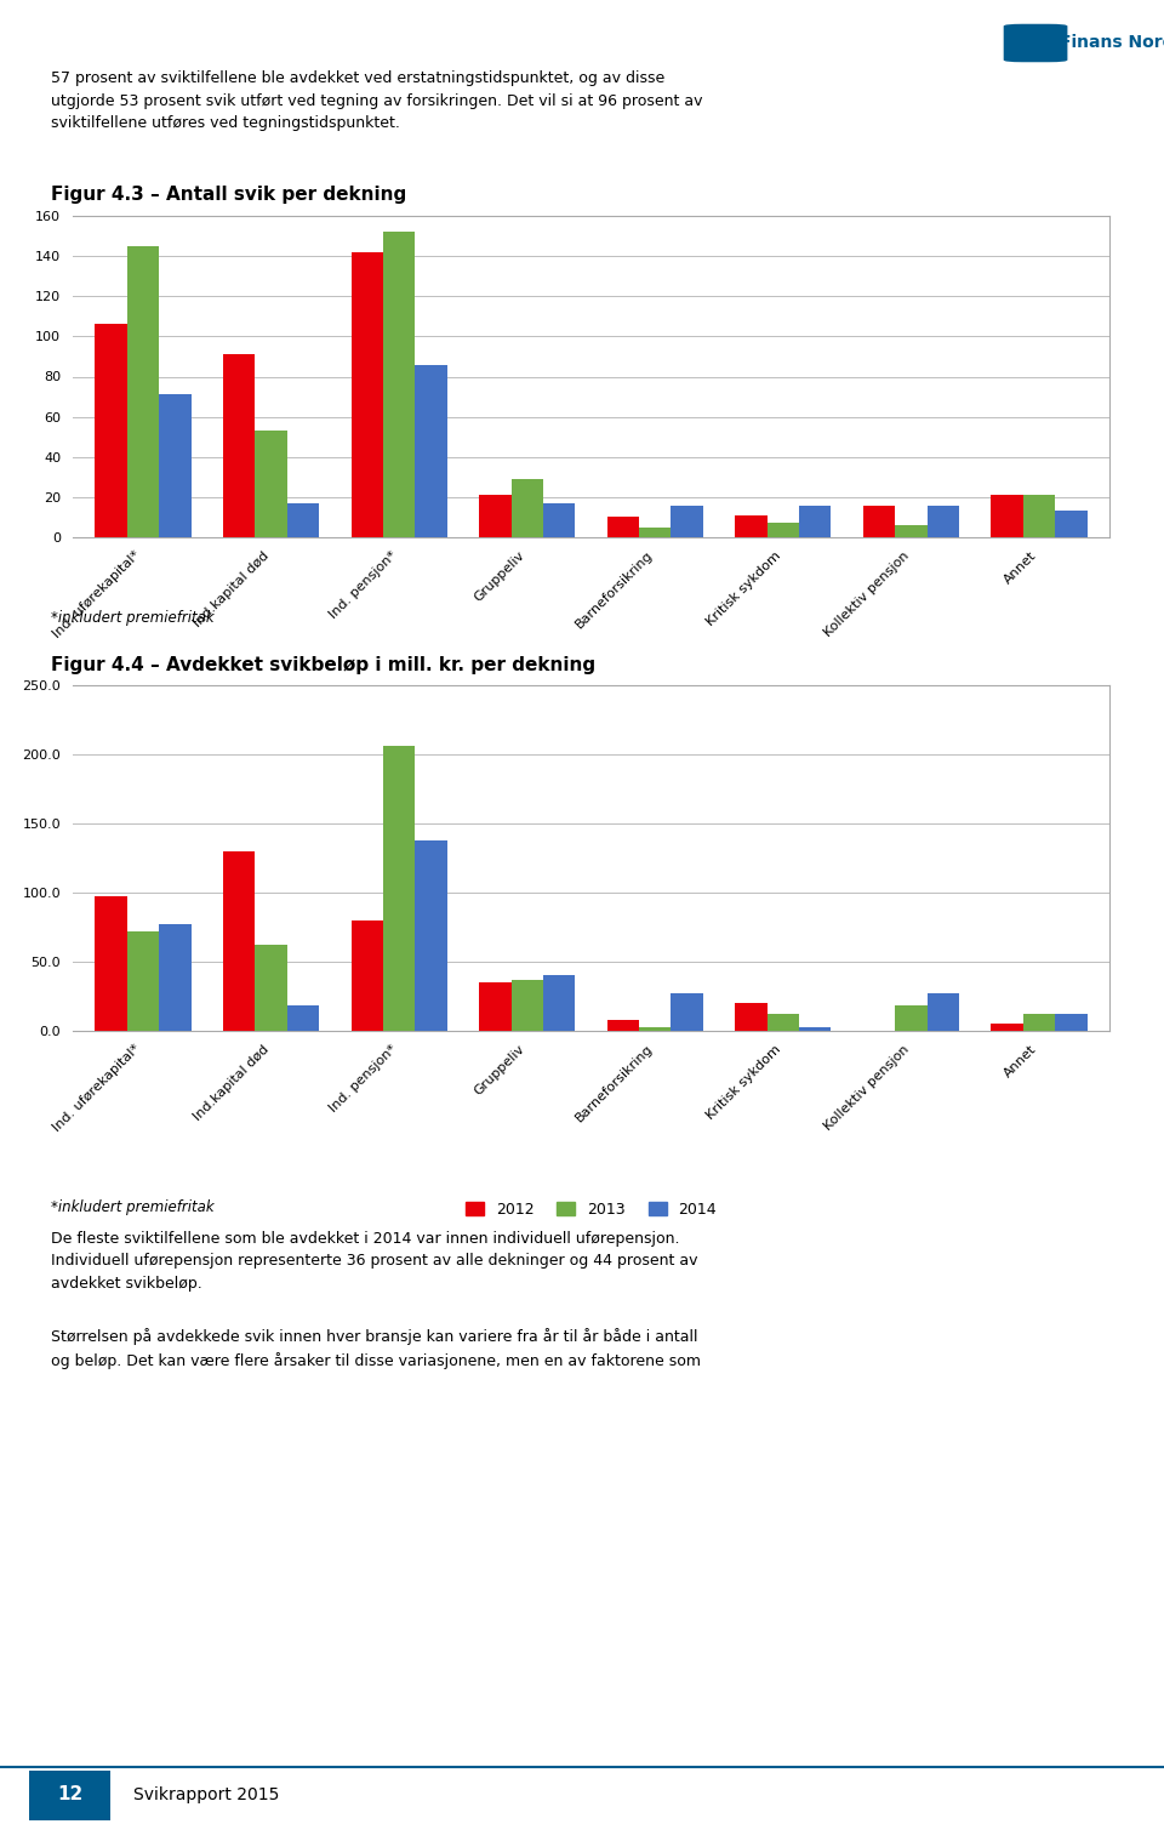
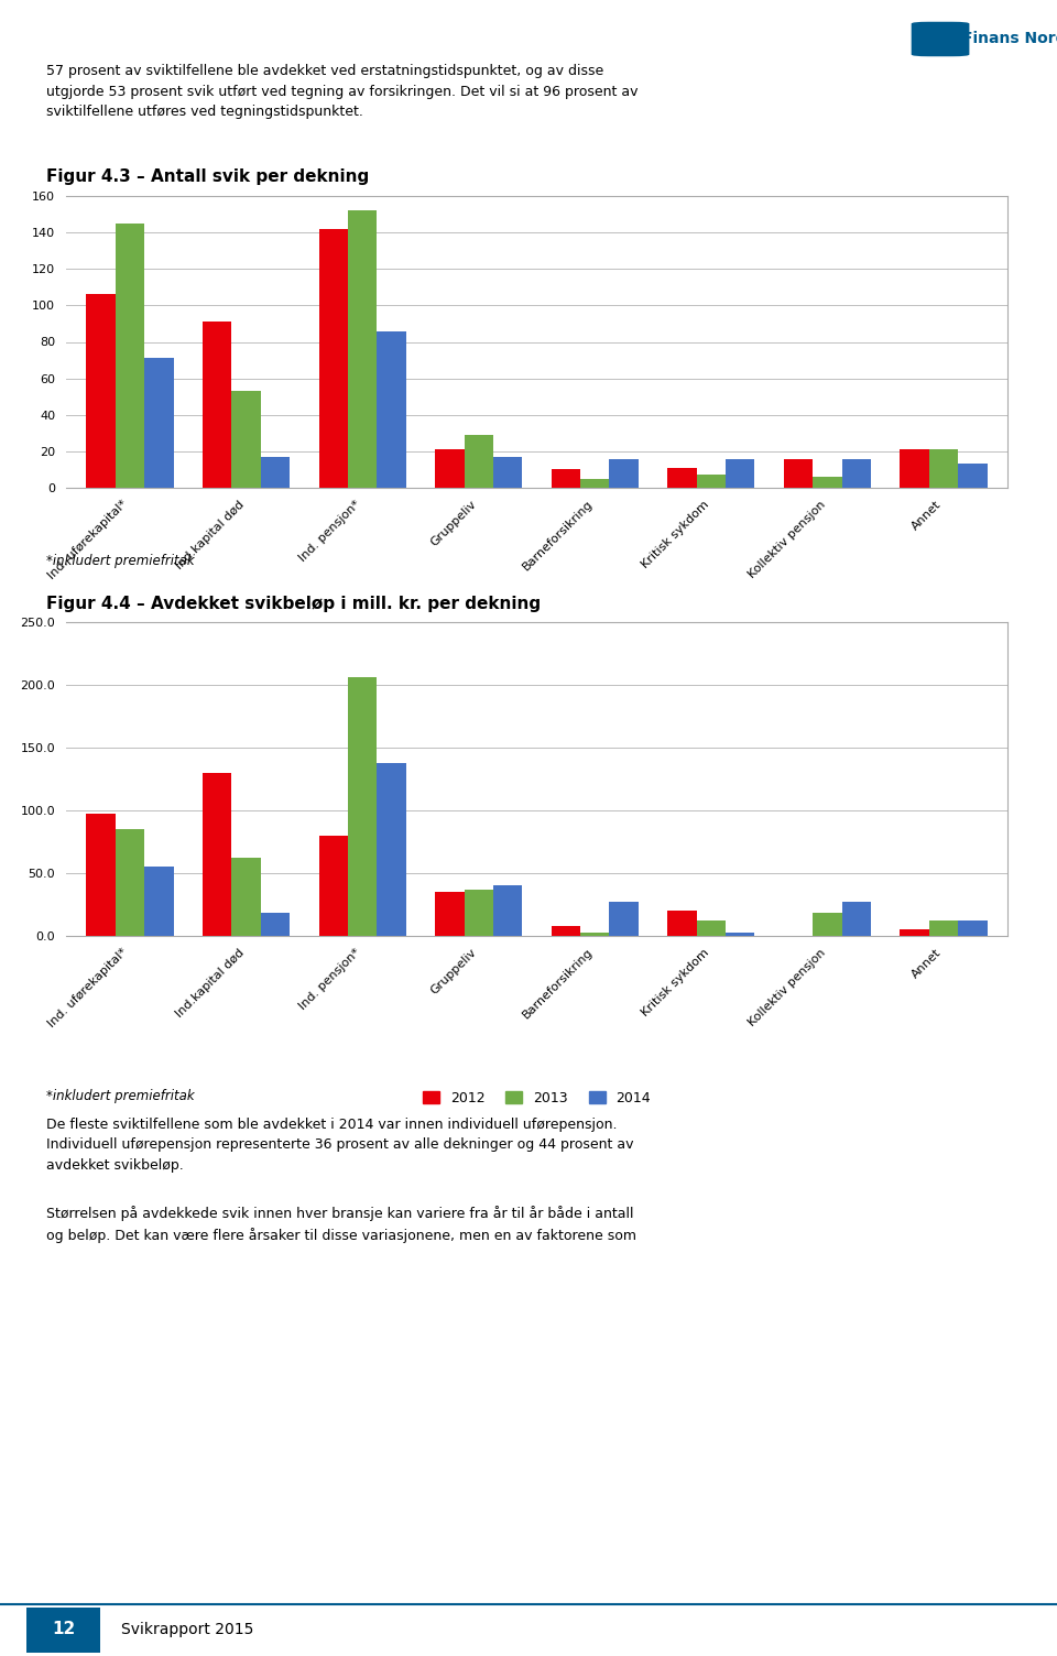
2013/Ind. uførekapital*: 72 -> 85
2014/Ind. uførekapital*: 77 -> 55
